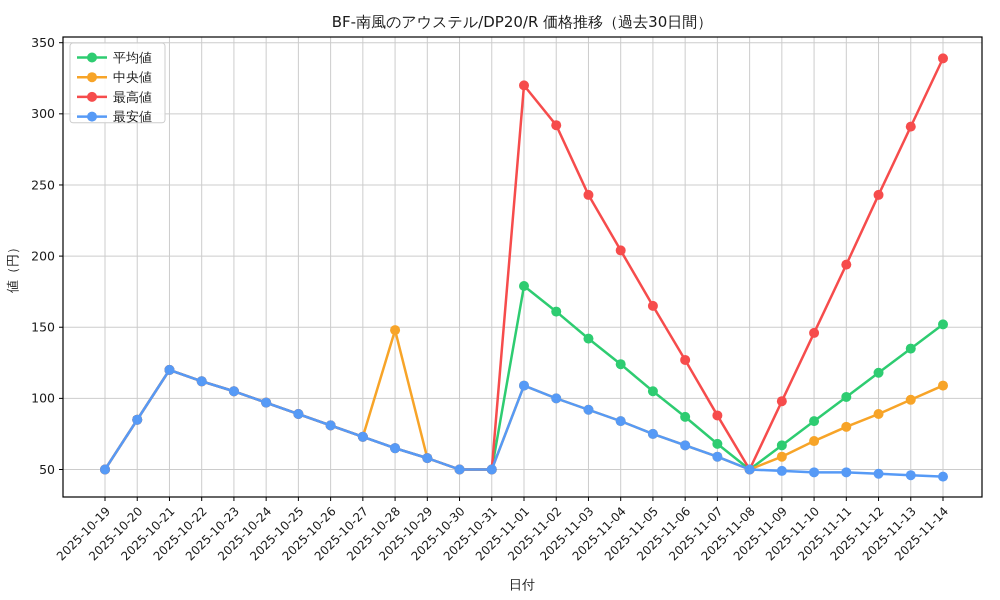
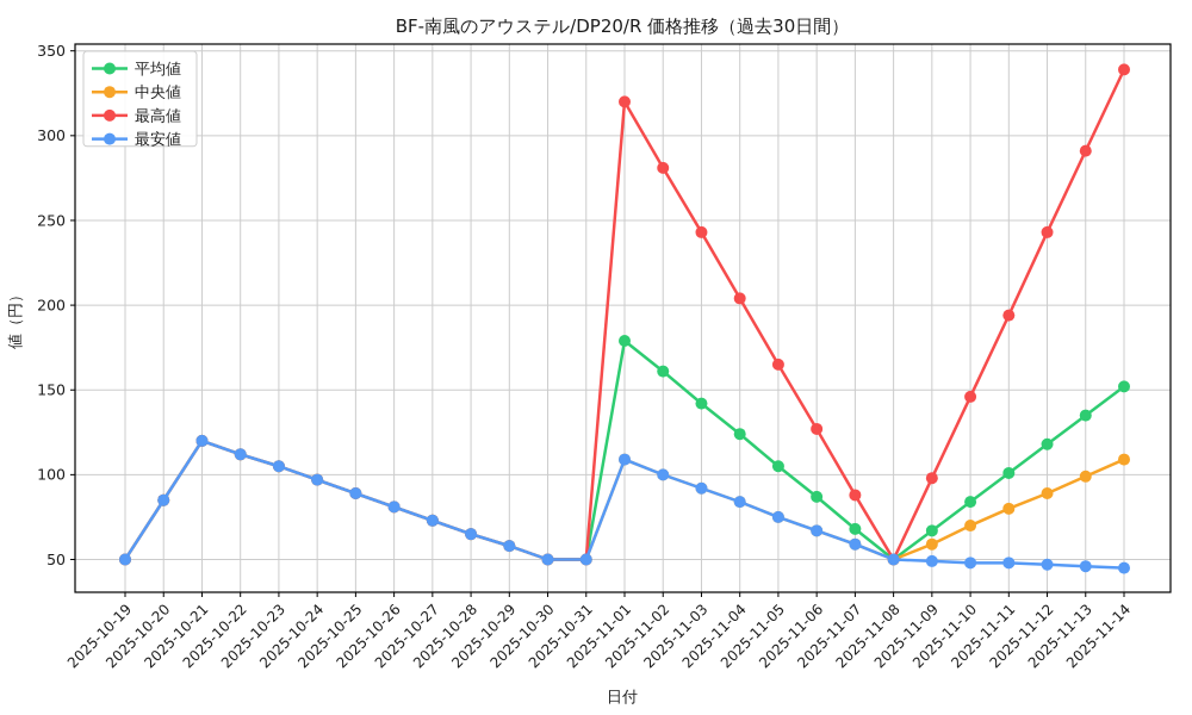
中央値/2025-10-28: 148 -> 65
最高値/2025-11-02: 292 -> 281
